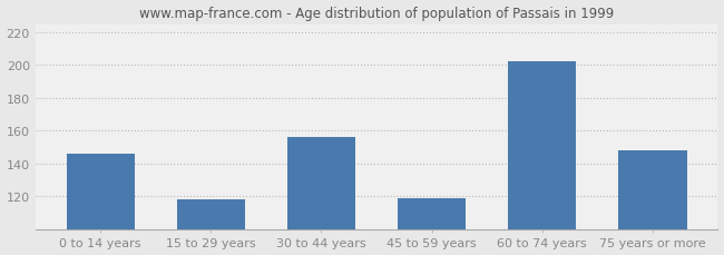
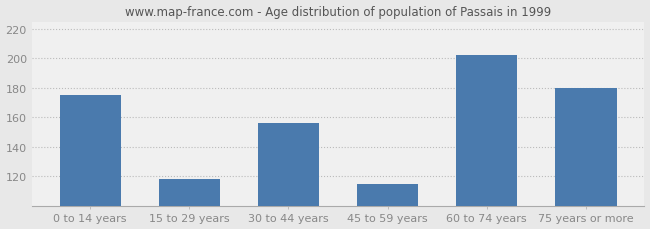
0 to 14 years: 146 -> 175
45 to 59 years: 119 -> 115
75 years or more: 148 -> 180
